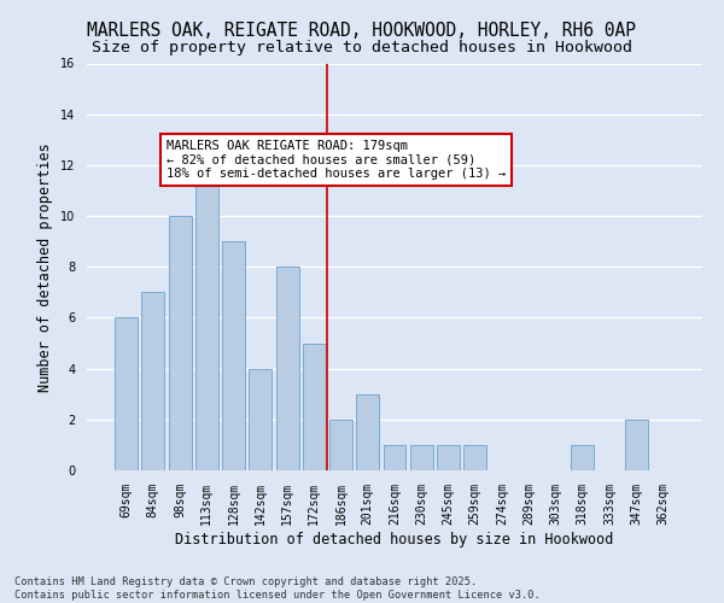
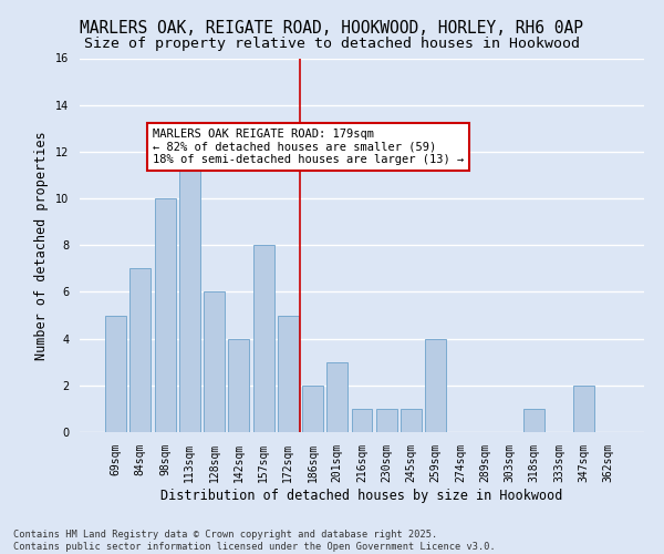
69sqm: 6 -> 5
128sqm: 9 -> 6
259sqm: 1 -> 4
